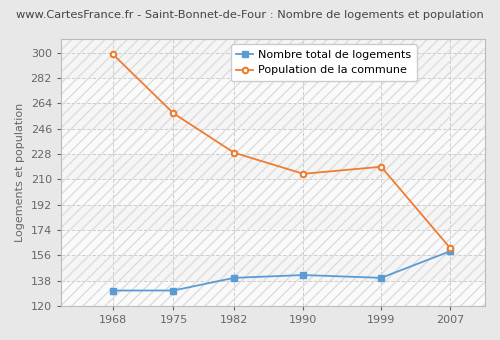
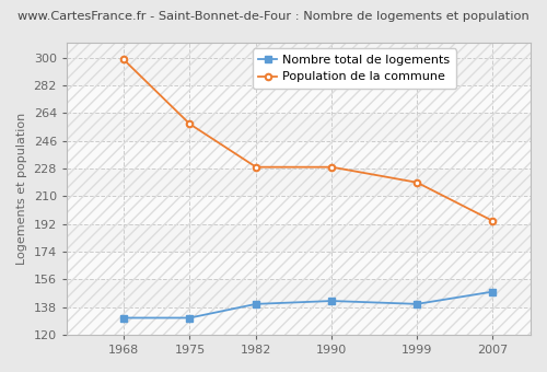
Population de la commune/1990: 214 -> 229
Nombre total de logements/2007: 159 -> 148
Population de la commune/2007: 161 -> 194
